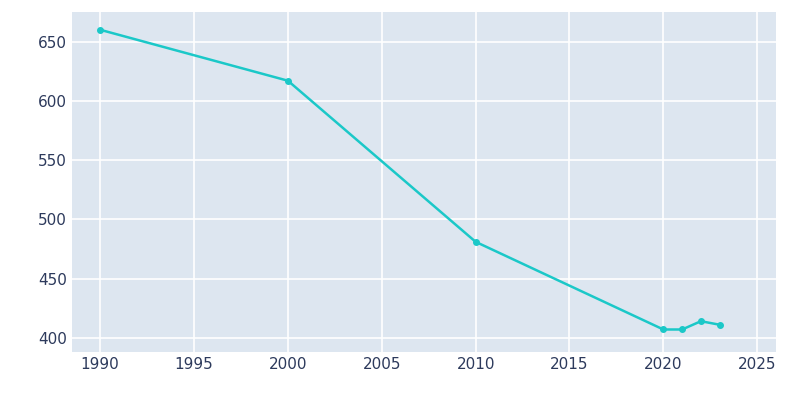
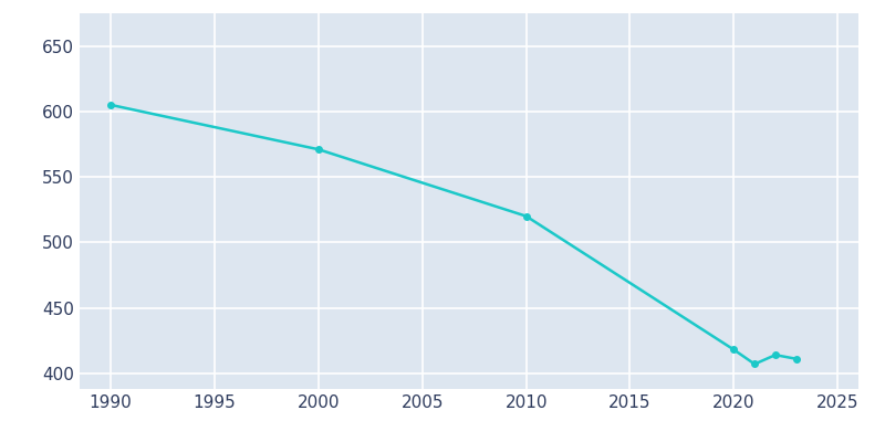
1990: 660 -> 605
2000: 617 -> 571
2010: 481 -> 520
2020: 407 -> 418
